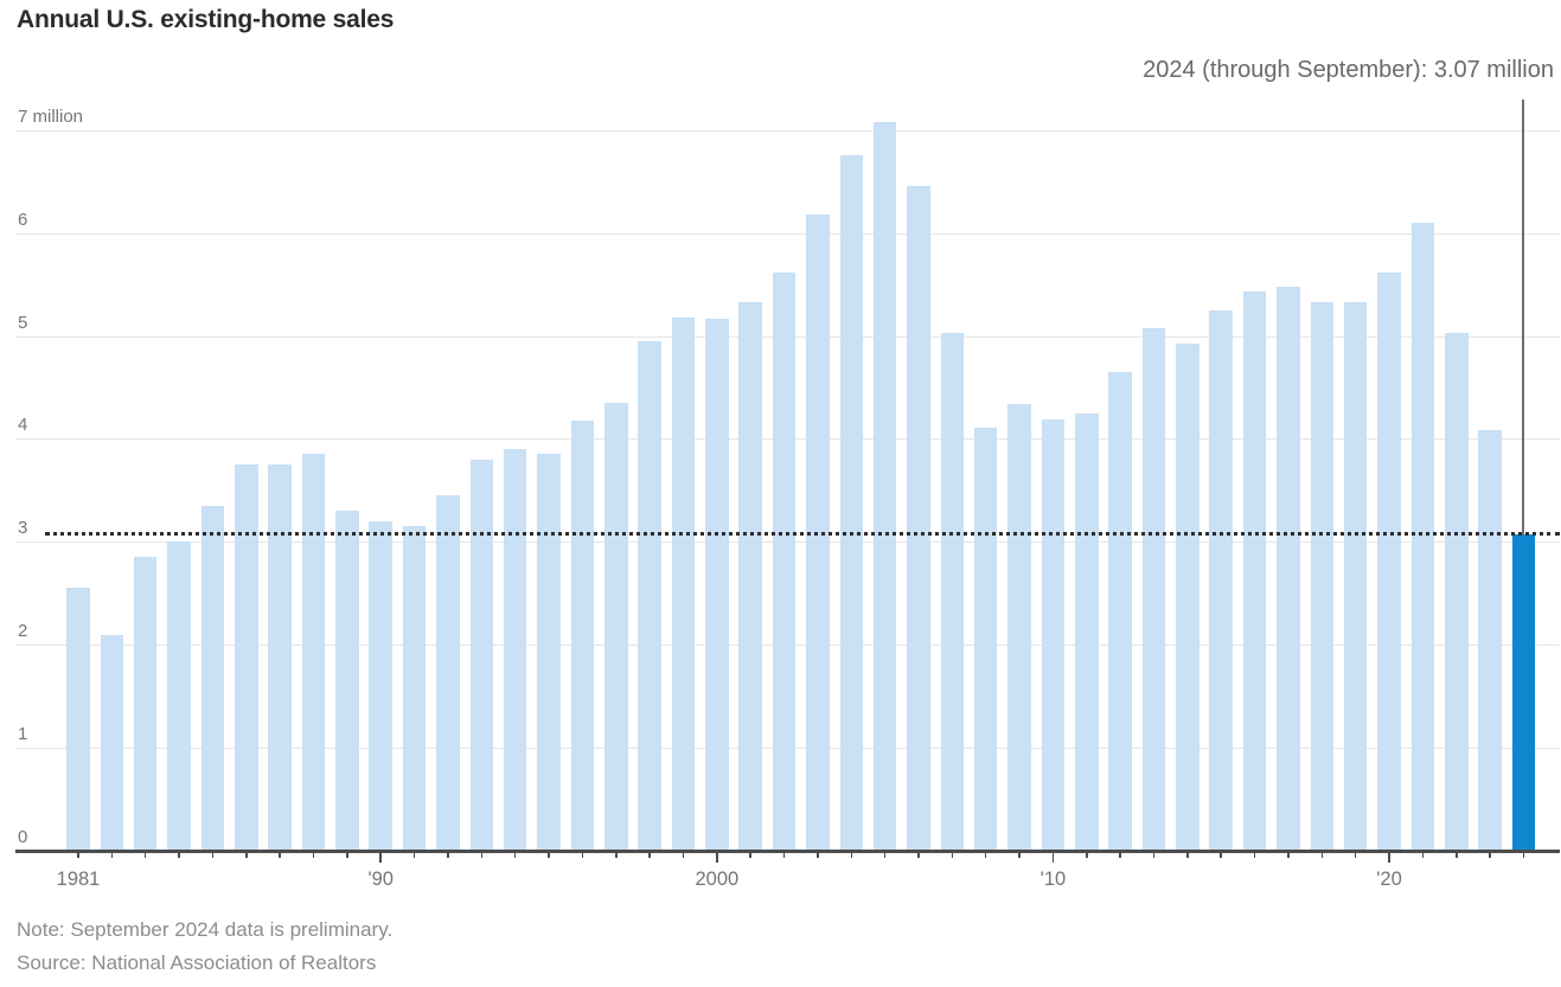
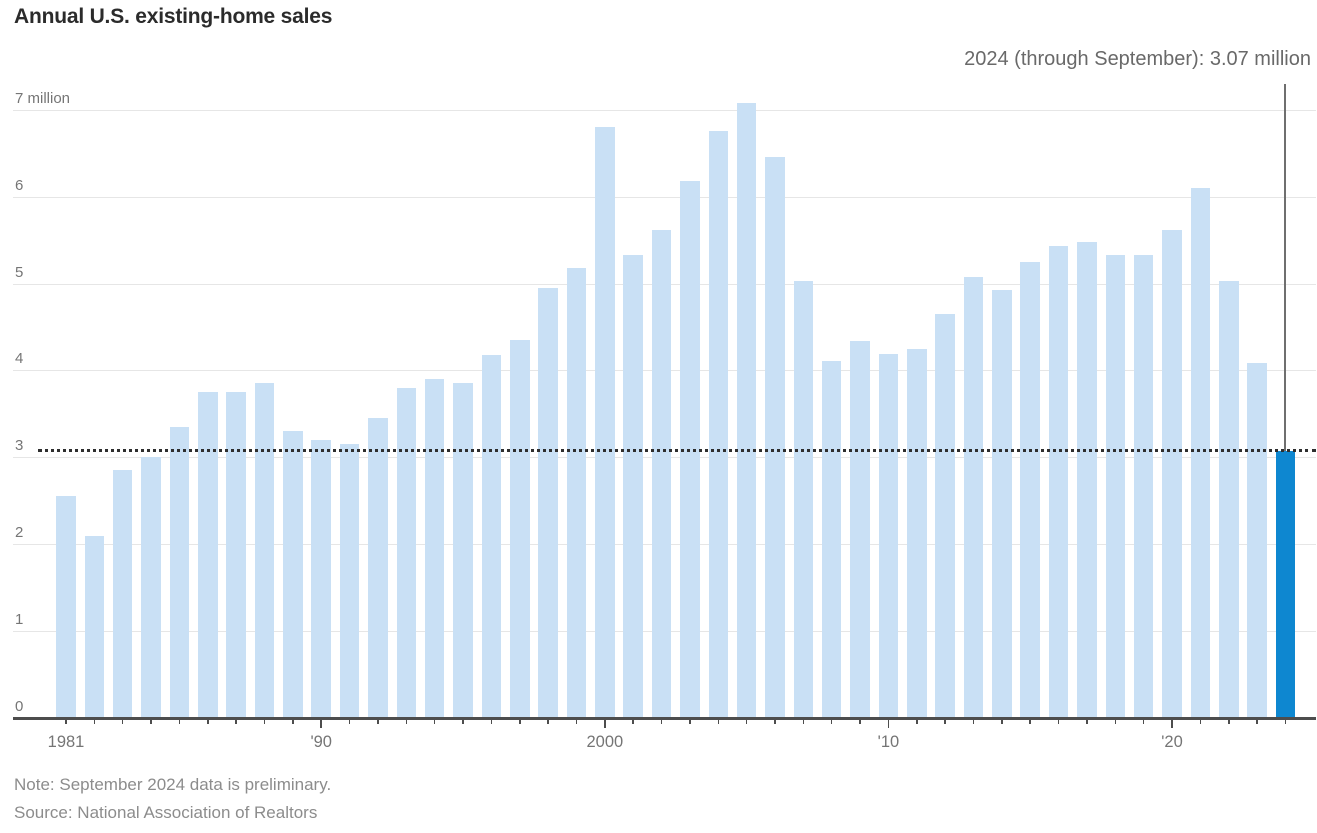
2000: 5.2 -> 6.8
